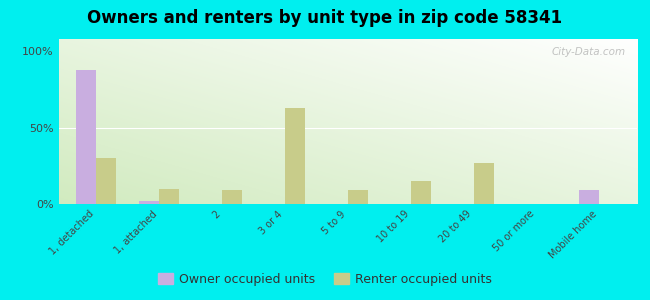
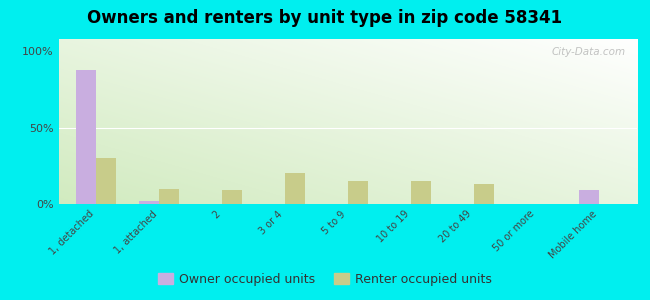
Renter occupied units/3 or 4: 63% -> 20%
Renter occupied units/5 to 9: 9% -> 15%
Renter occupied units/20 to 49: 27% -> 13%
